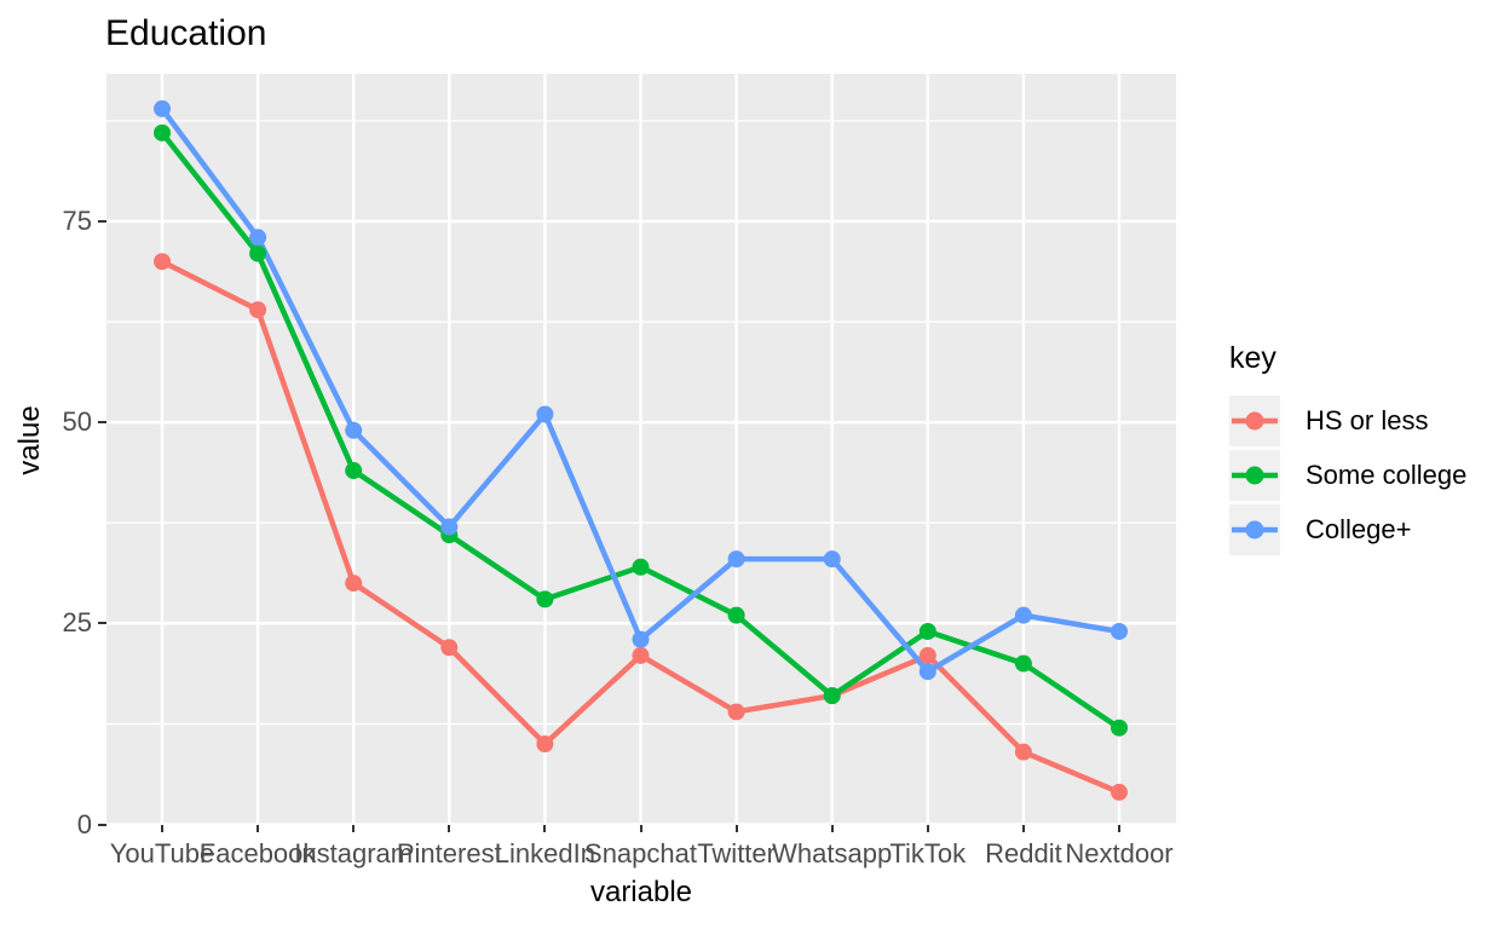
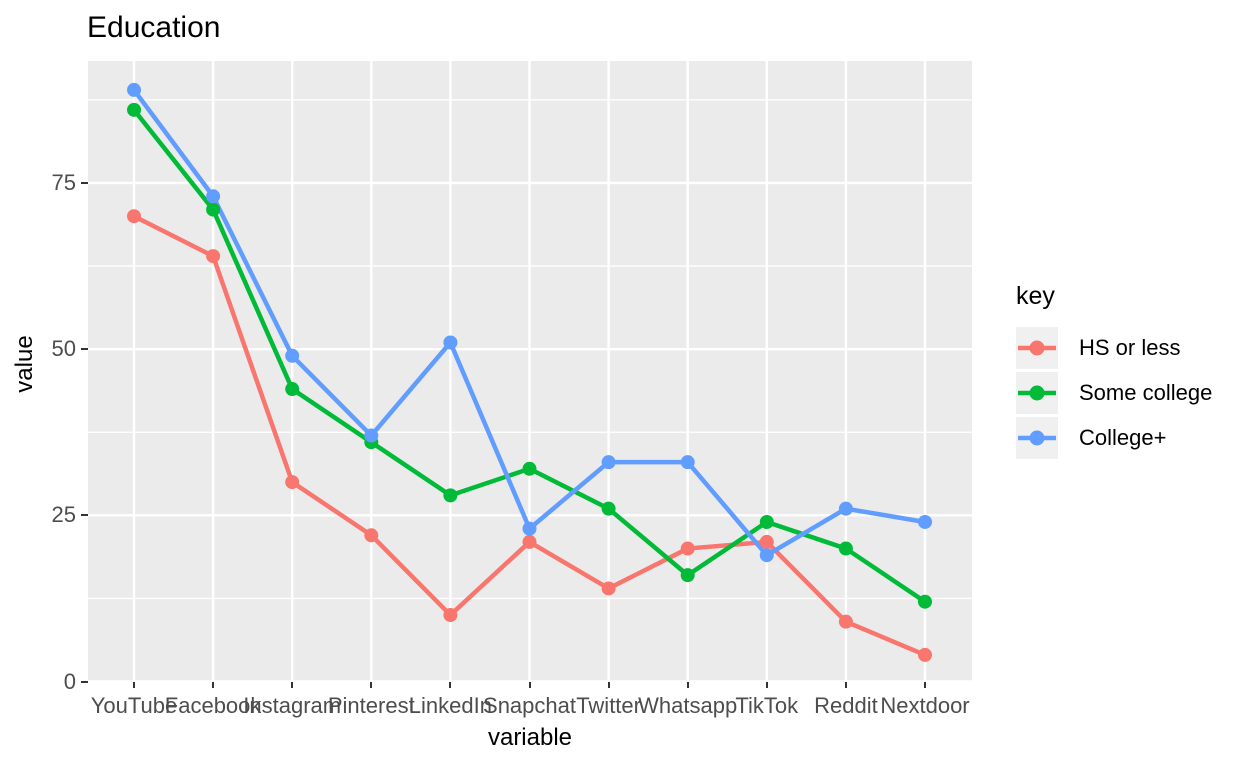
HS or less/Whatsapp: 16 -> 20
